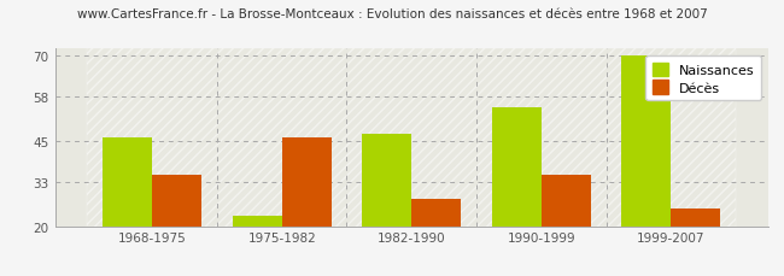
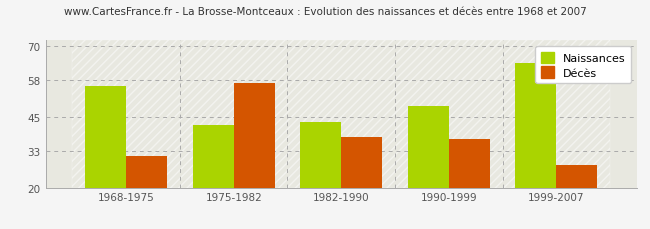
Naissances/1968-1975: 46 -> 56
Décès/1968-1975: 35 -> 31
Naissances/1975-1982: 23 -> 42
Décès/1975-1982: 46 -> 57
Naissances/1982-1990: 47 -> 43
Décès/1982-1990: 28 -> 38
Naissances/1990-1999: 55 -> 49
Décès/1990-1999: 35 -> 37
Naissances/1999-2007: 70 -> 64
Décès/1999-2007: 25 -> 28
